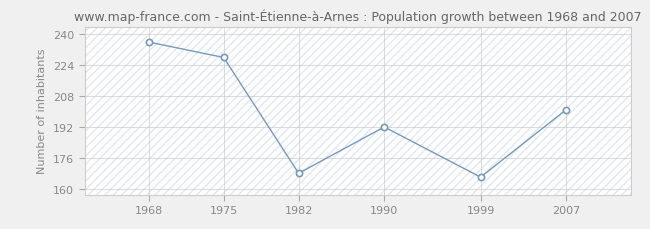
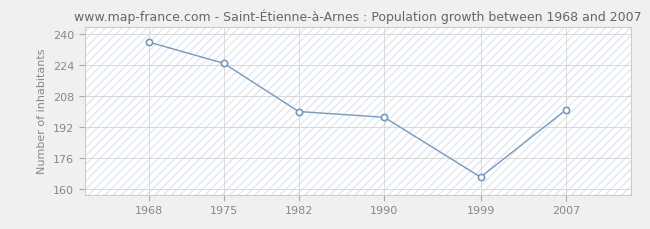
1975: 228 -> 225
1982: 168 -> 200
1990: 192 -> 197
